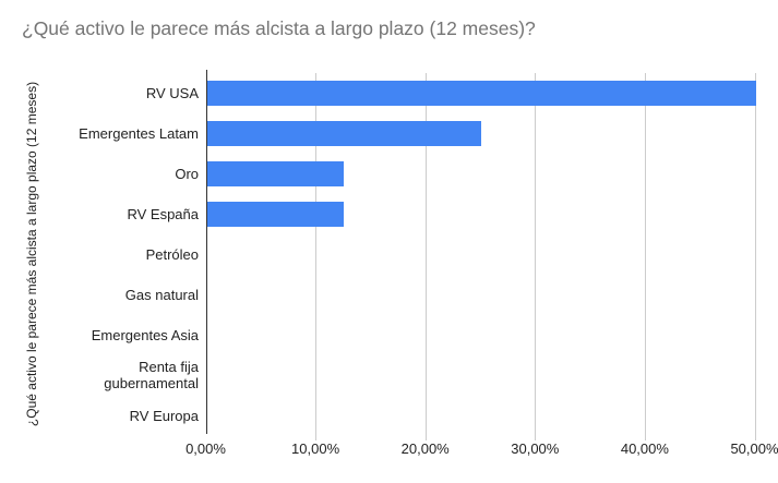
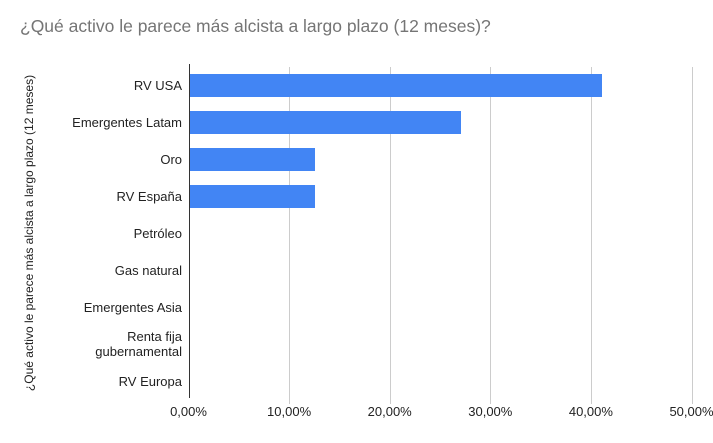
RV USA: 50% -> 41%
Emergentes Latam: 25% -> 27%
